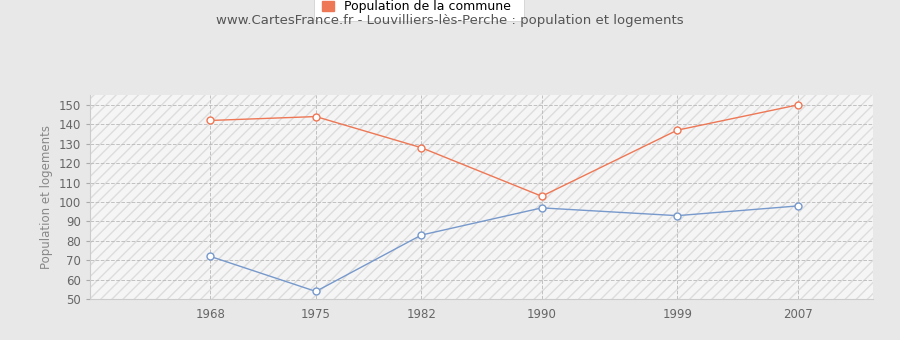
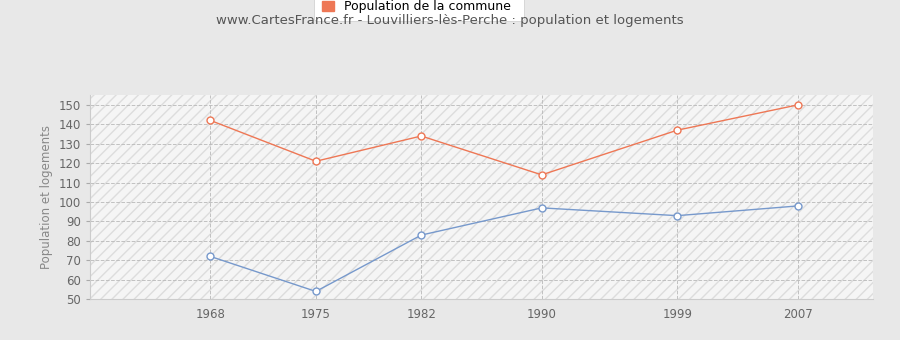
Population de la commune/1975: 144 -> 121
Population de la commune/1982: 128 -> 134
Population de la commune/1990: 103 -> 114
